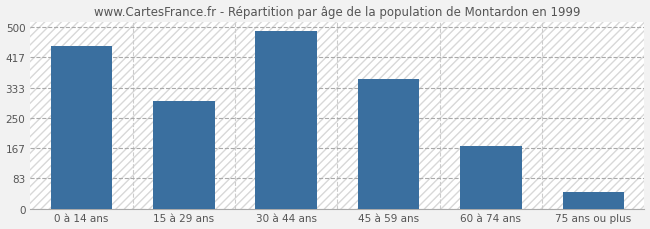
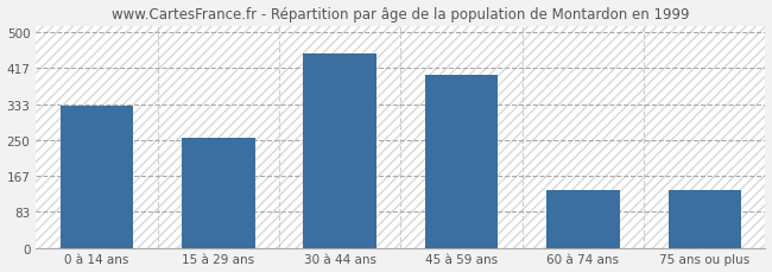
0 à 14 ans: 447 -> 330
15 à 29 ans: 295 -> 255
30 à 44 ans: 490 -> 450
45 à 59 ans: 357 -> 400
60 à 74 ans: 173 -> 135
75 ans ou plus: 45 -> 135
